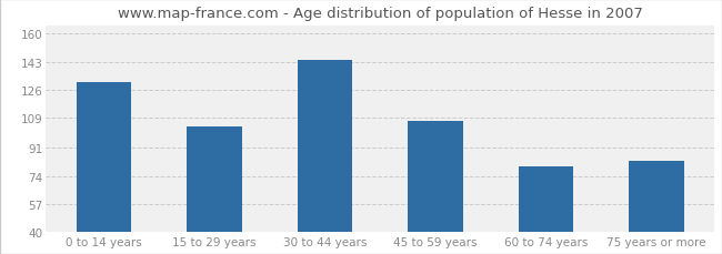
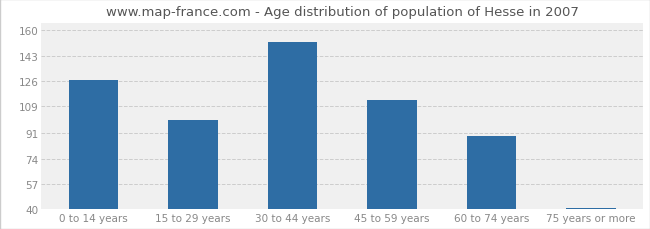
0 to 14 years: 131 -> 127
15 to 29 years: 104 -> 100
30 to 44 years: 144 -> 152
45 to 59 years: 107 -> 113
60 to 74 years: 80 -> 89
75 years or more: 83 -> 41
